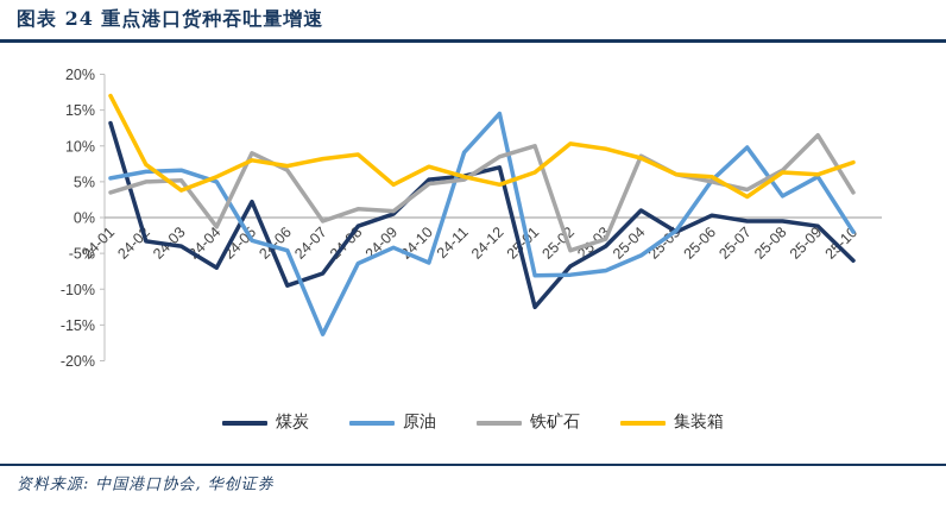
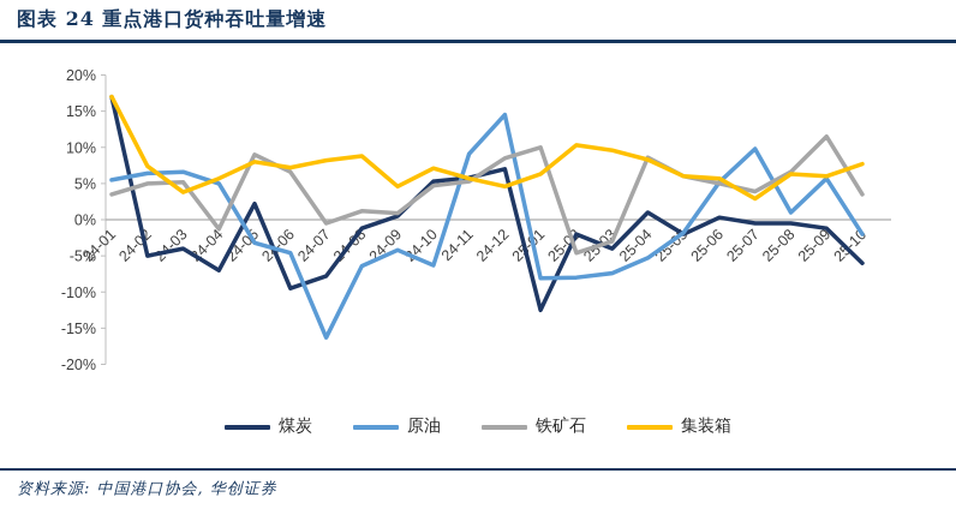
煤炭/24-01: 13% -> 17%
煤炭/24-02: -3% -> -5%
煤炭/25-02: -7% -> -2%
原油/25-08: 3% -> 1%
